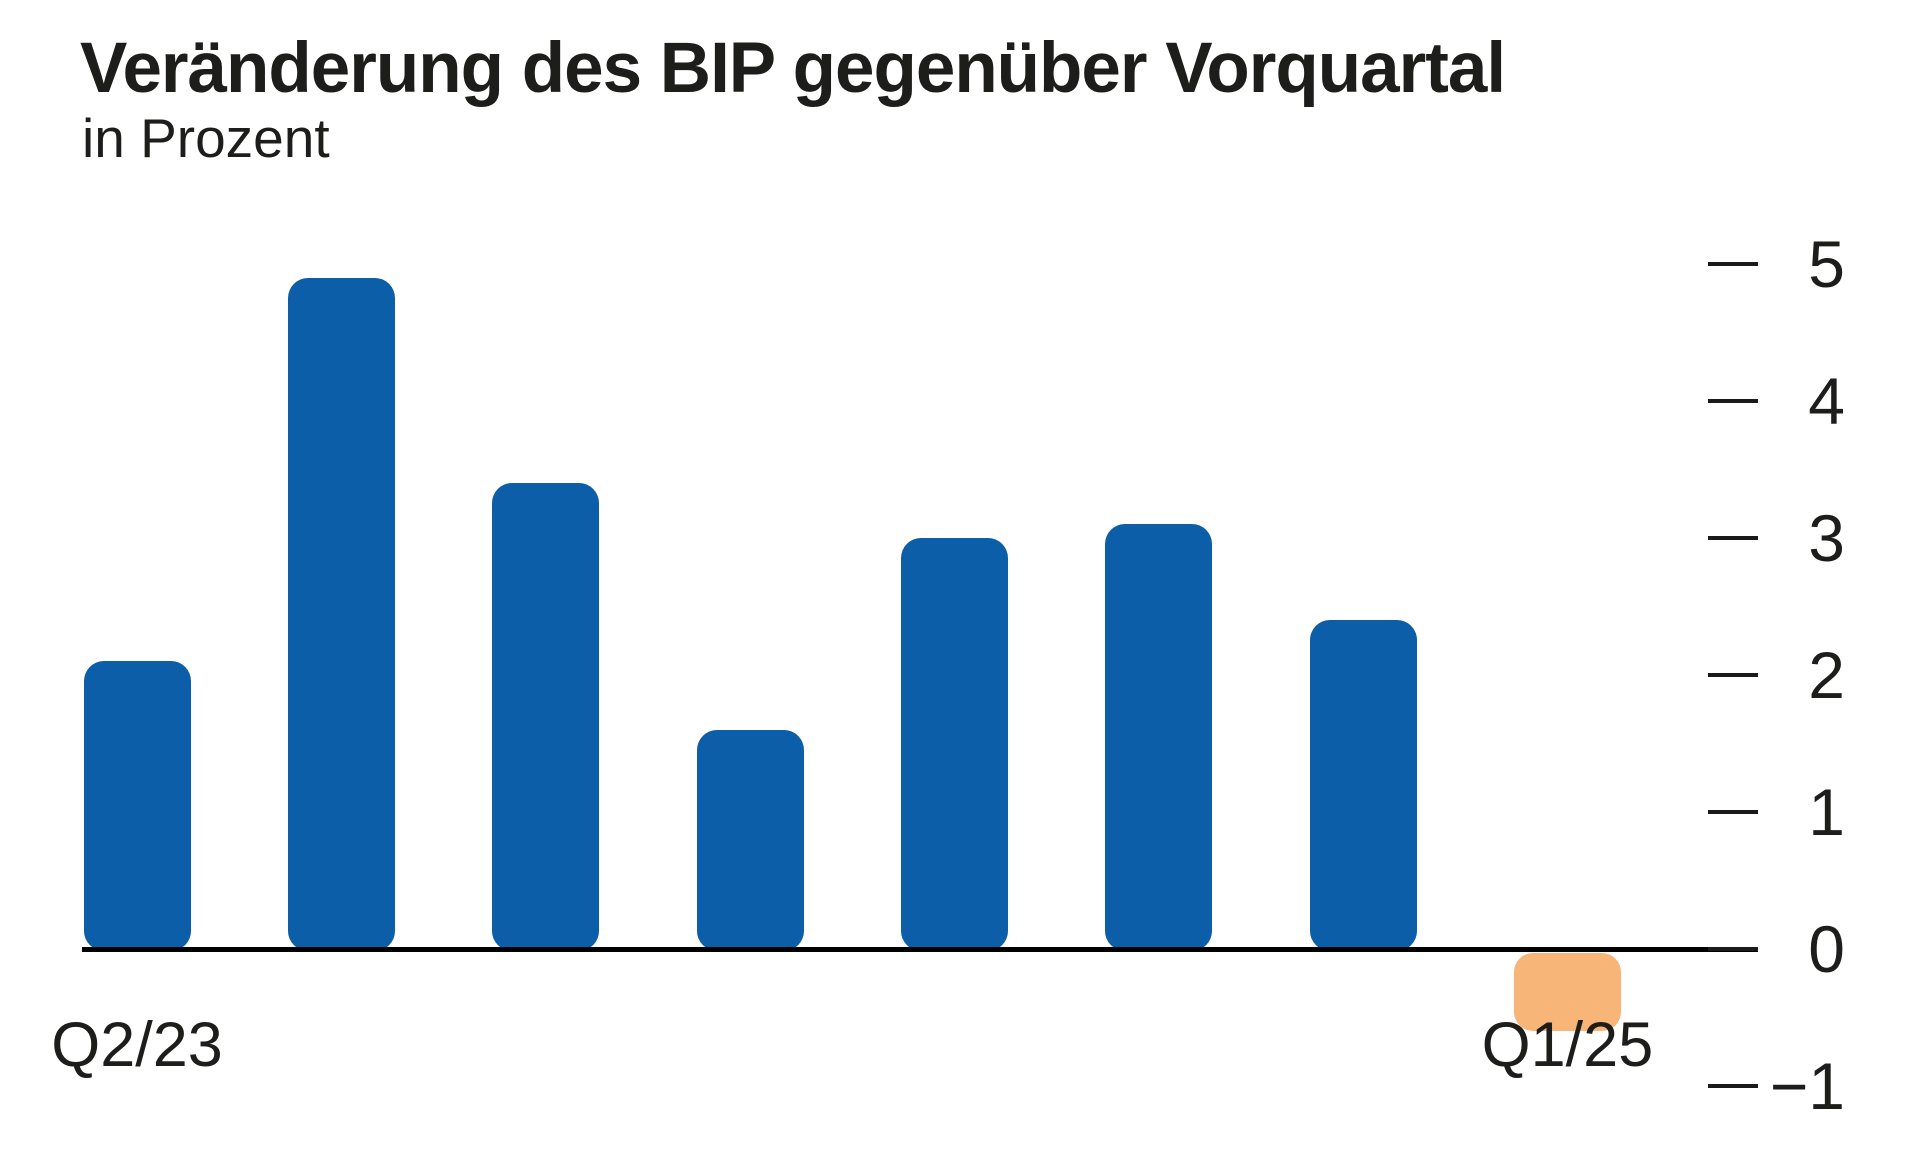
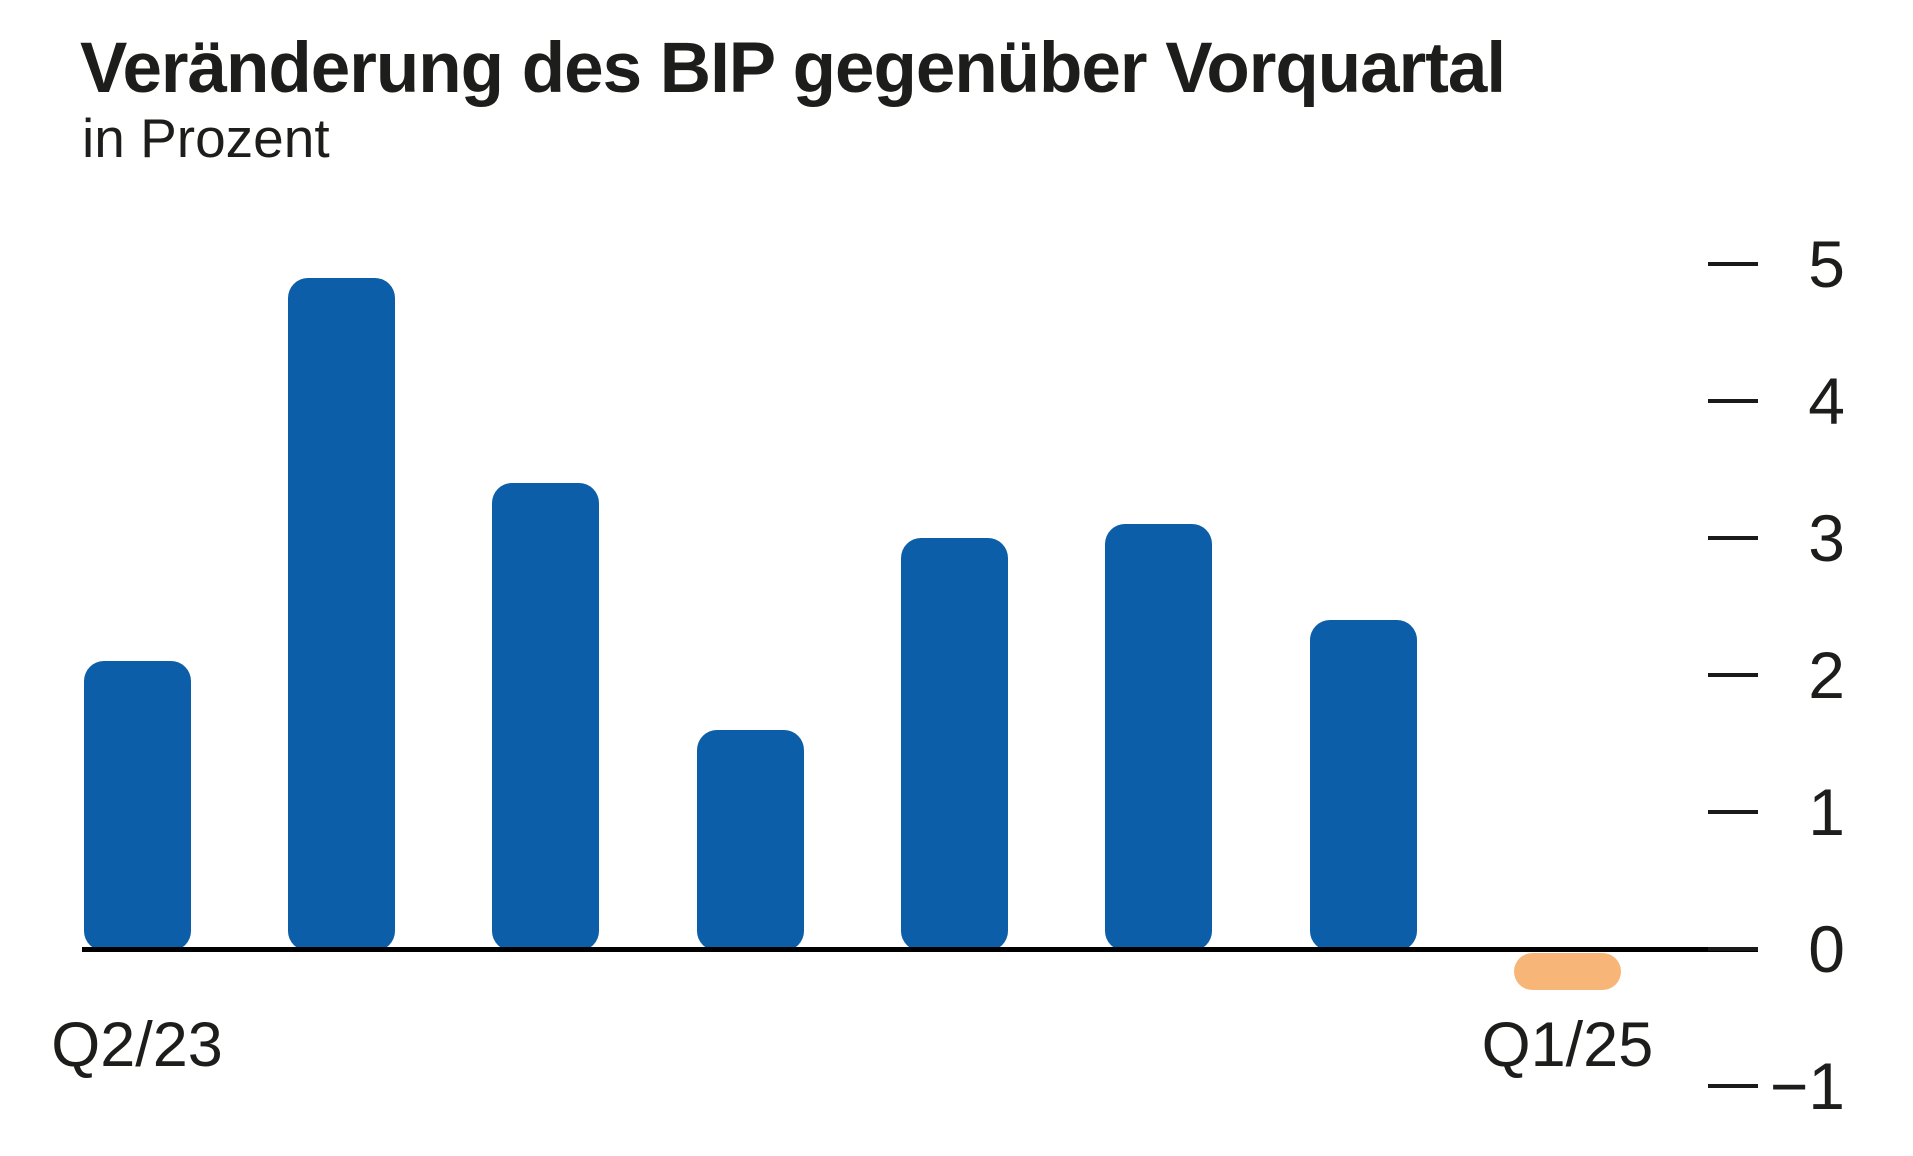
Q1/25: -0.6 -> -0.3
